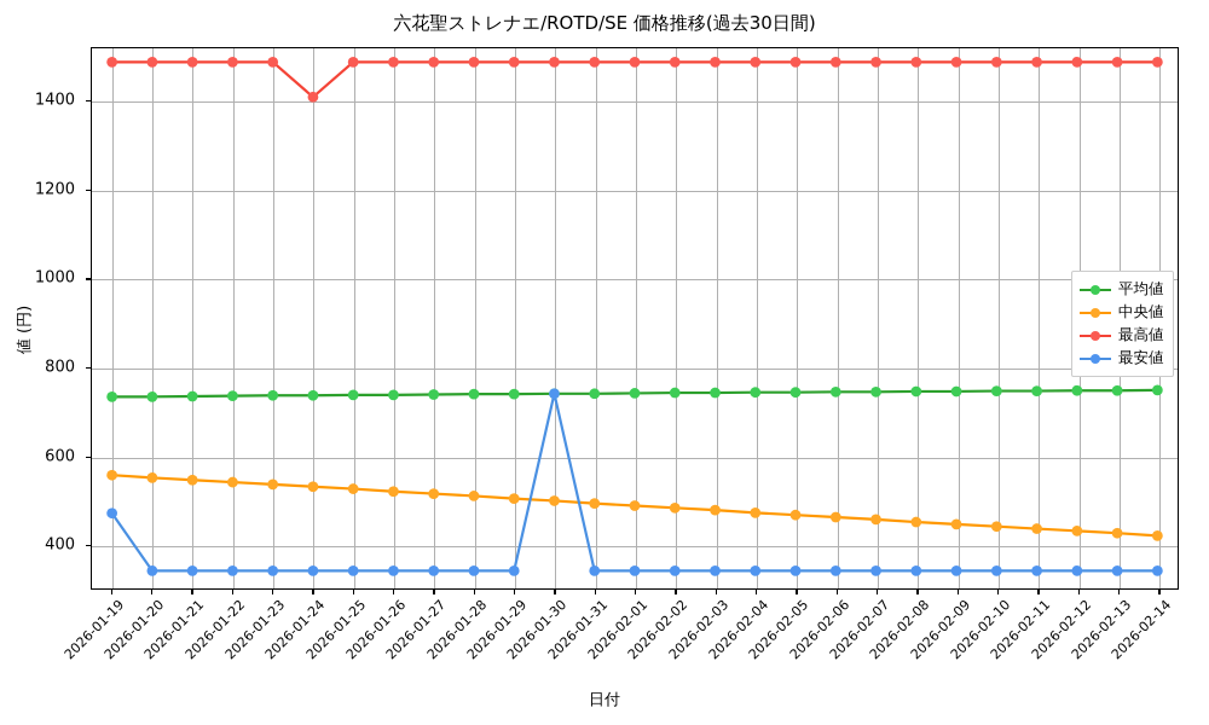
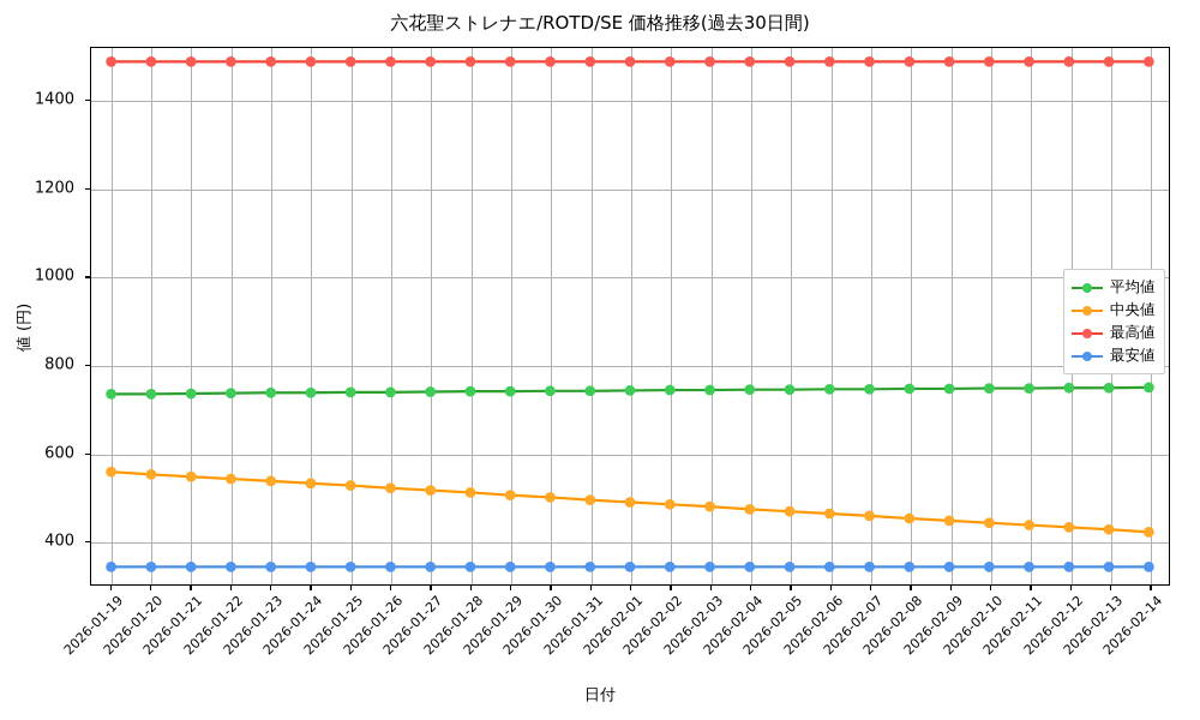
最安値/2026-01-19: 470 -> 340
最高値/2026-01-24: 1410 -> 1490
最安値/2026-01-30: 740 -> 340
